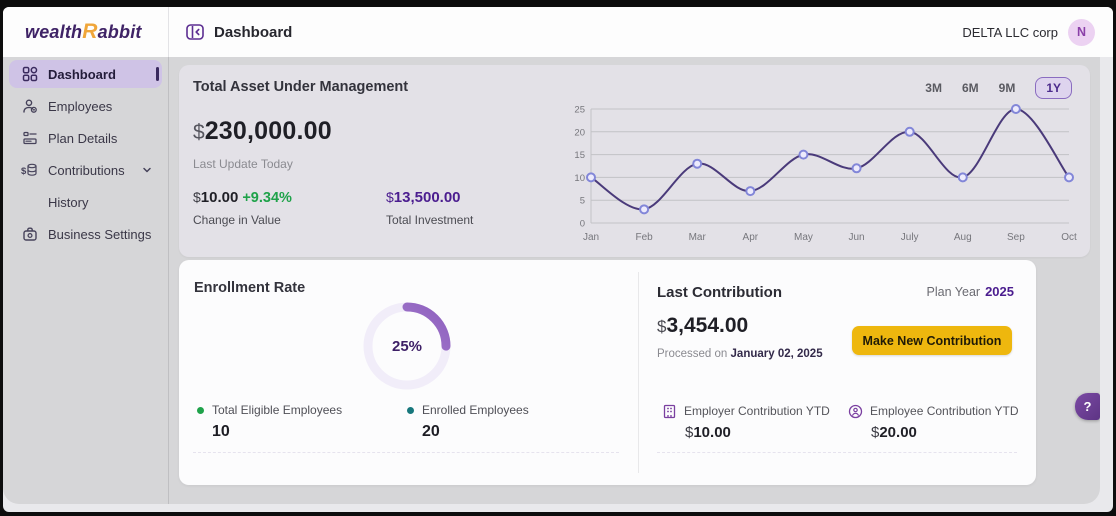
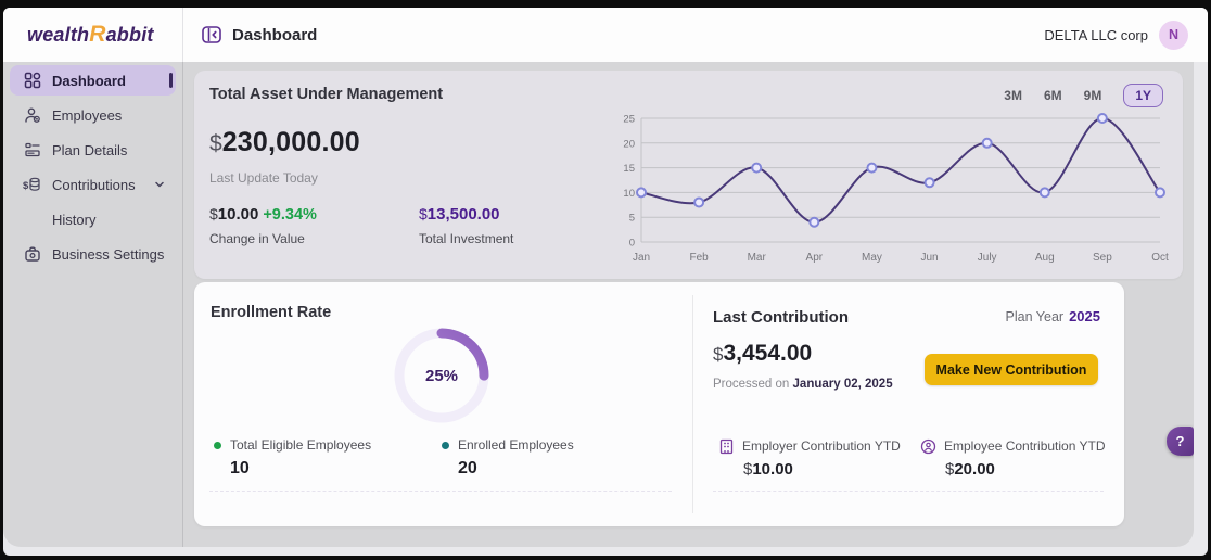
Feb: 3 -> 8
Mar: 13 -> 15
Apr: 7 -> 4
